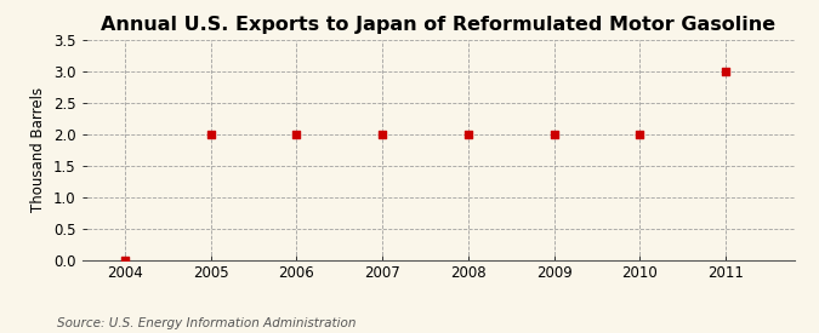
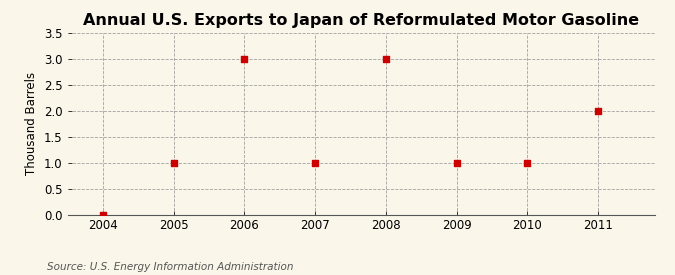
2005: 2 -> 1
2006: 2 -> 3
2007: 2 -> 1
2008: 2 -> 3
2009: 2 -> 1
2010: 2 -> 1
2011: 3 -> 2
